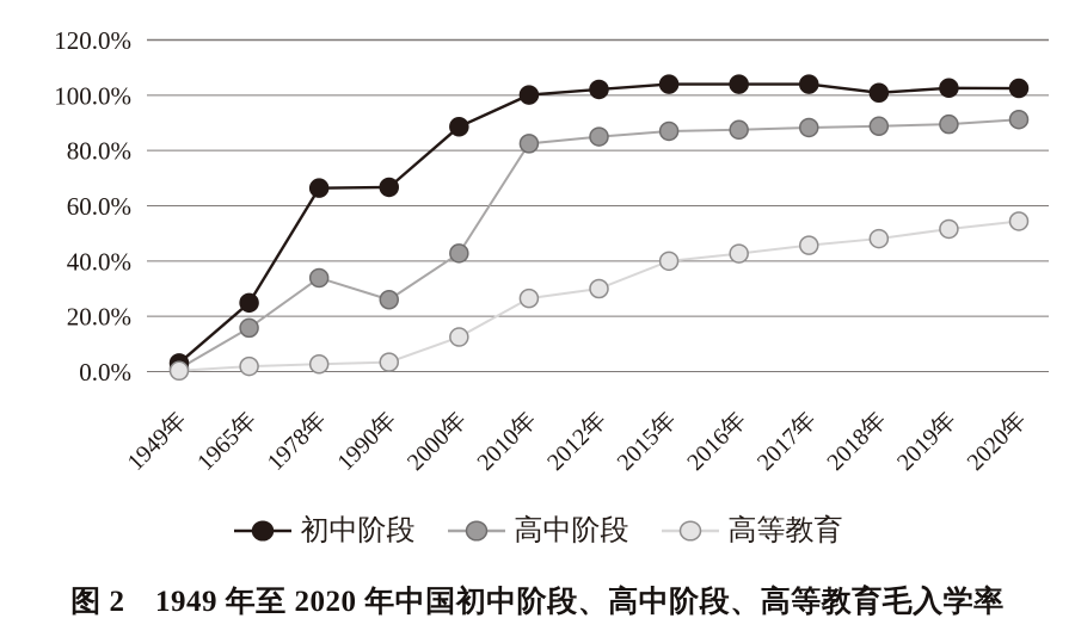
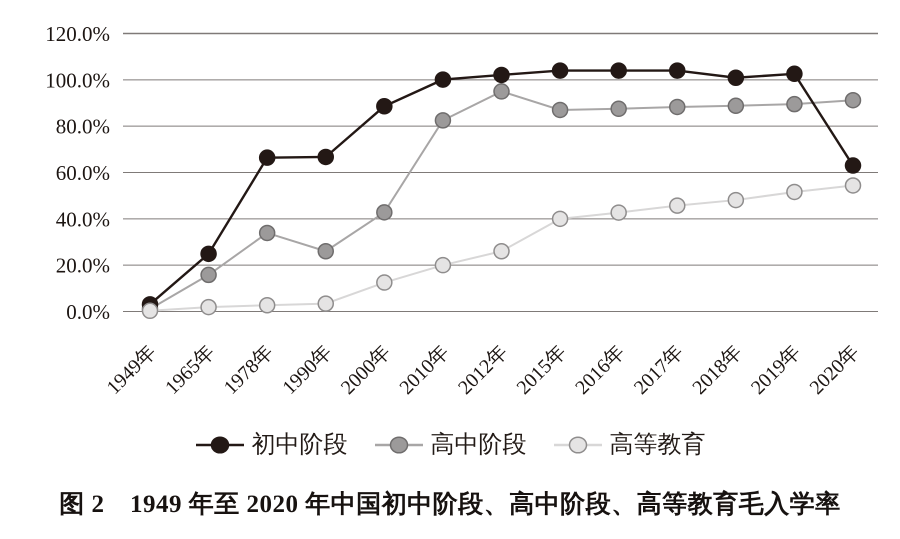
高等教育/2010年: 26% -> 20%
高中阶段/2012年: 85% -> 95%
高等教育/2012年: 30% -> 26%
初中阶段/2020年: 102% -> 63%
